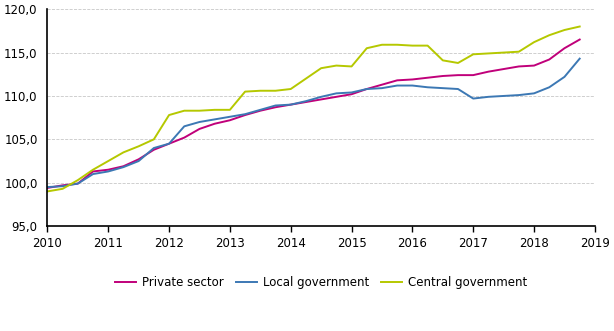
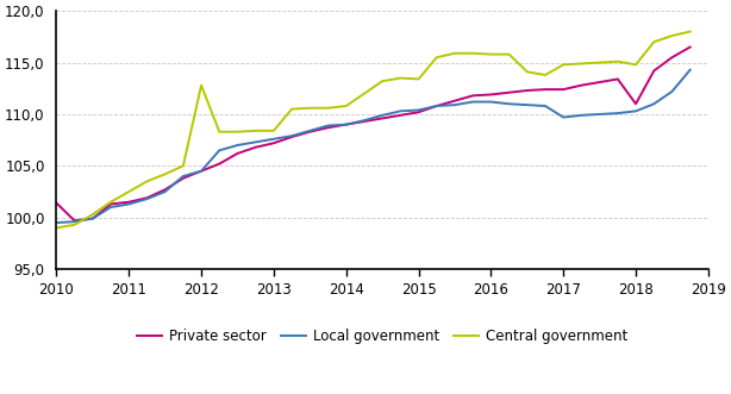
Private sector/2010: 99,4 -> 101,4
Central government/2012: 107,8 -> 112,8
Private sector/2018: 113,5 -> 111,0
Central government/2018: 116,2 -> 114,8
